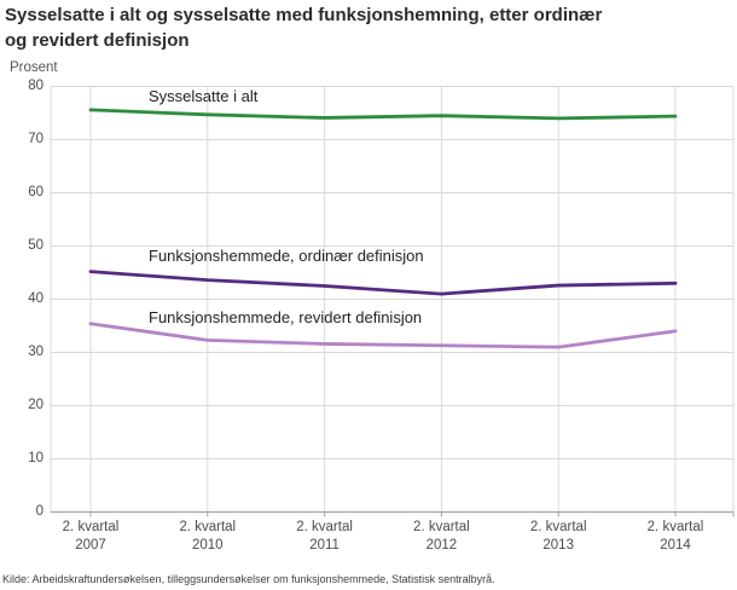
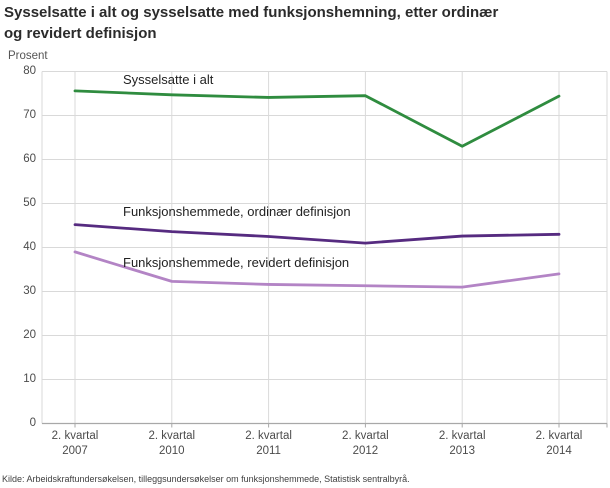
Funksjonshemmede, revidert definisjon/2. kvartal 2007: 35 -> 39
Sysselsatte i alt/2. kvartal 2013: 74 -> 63
